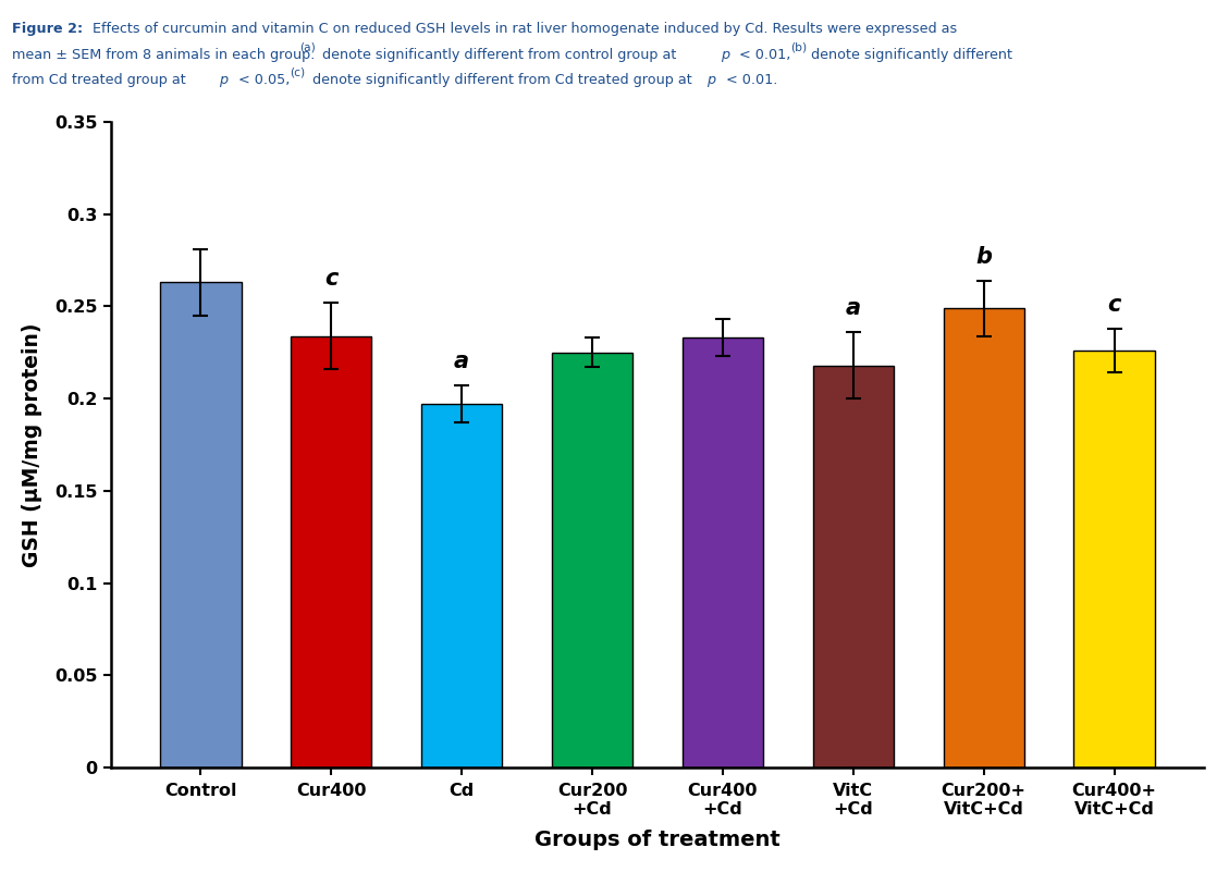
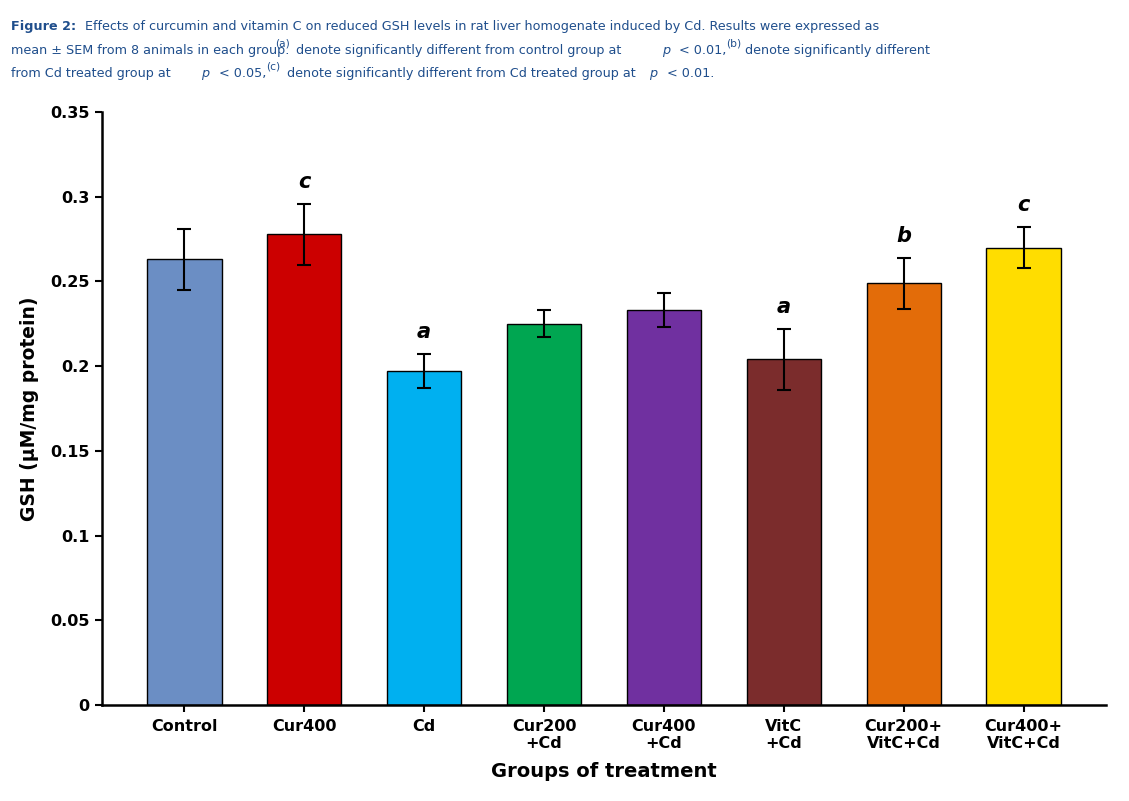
Cur400: 0.234 -> 0.278
VitC +Cd: 0.218 -> 0.204
Cur400+ VitC+Cd: 0.226 -> 0.270
